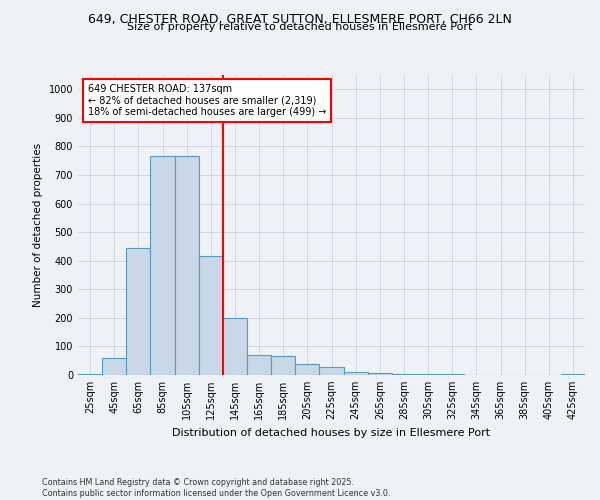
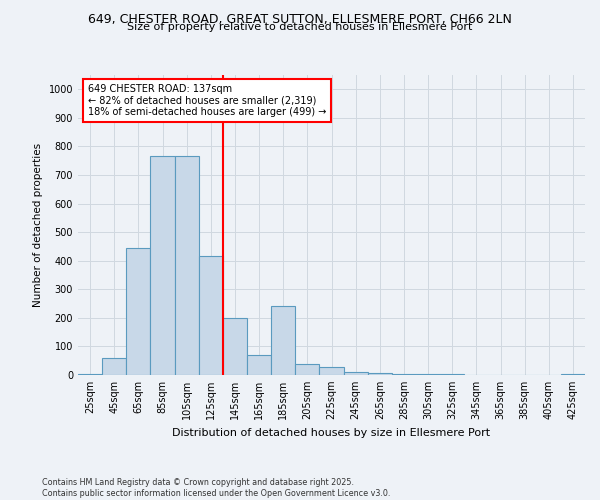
185sqm: 65 -> 240
